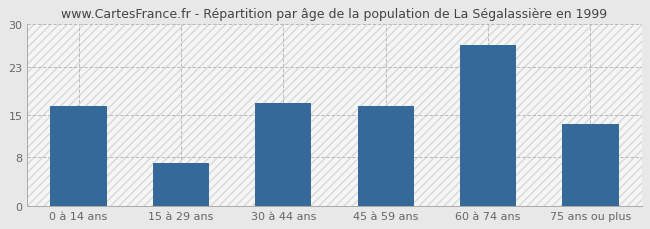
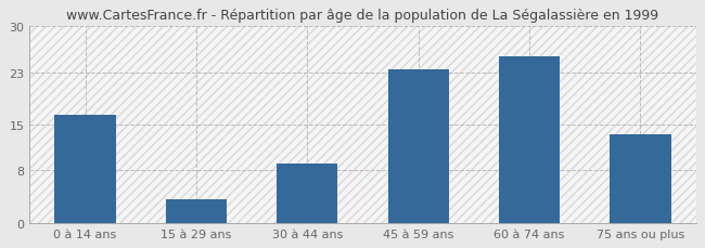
15 à 29 ans: 7.0 -> 3.6
30 à 44 ans: 17.0 -> 9.0
45 à 59 ans: 16.5 -> 23.4
60 à 74 ans: 26.5 -> 25.4
